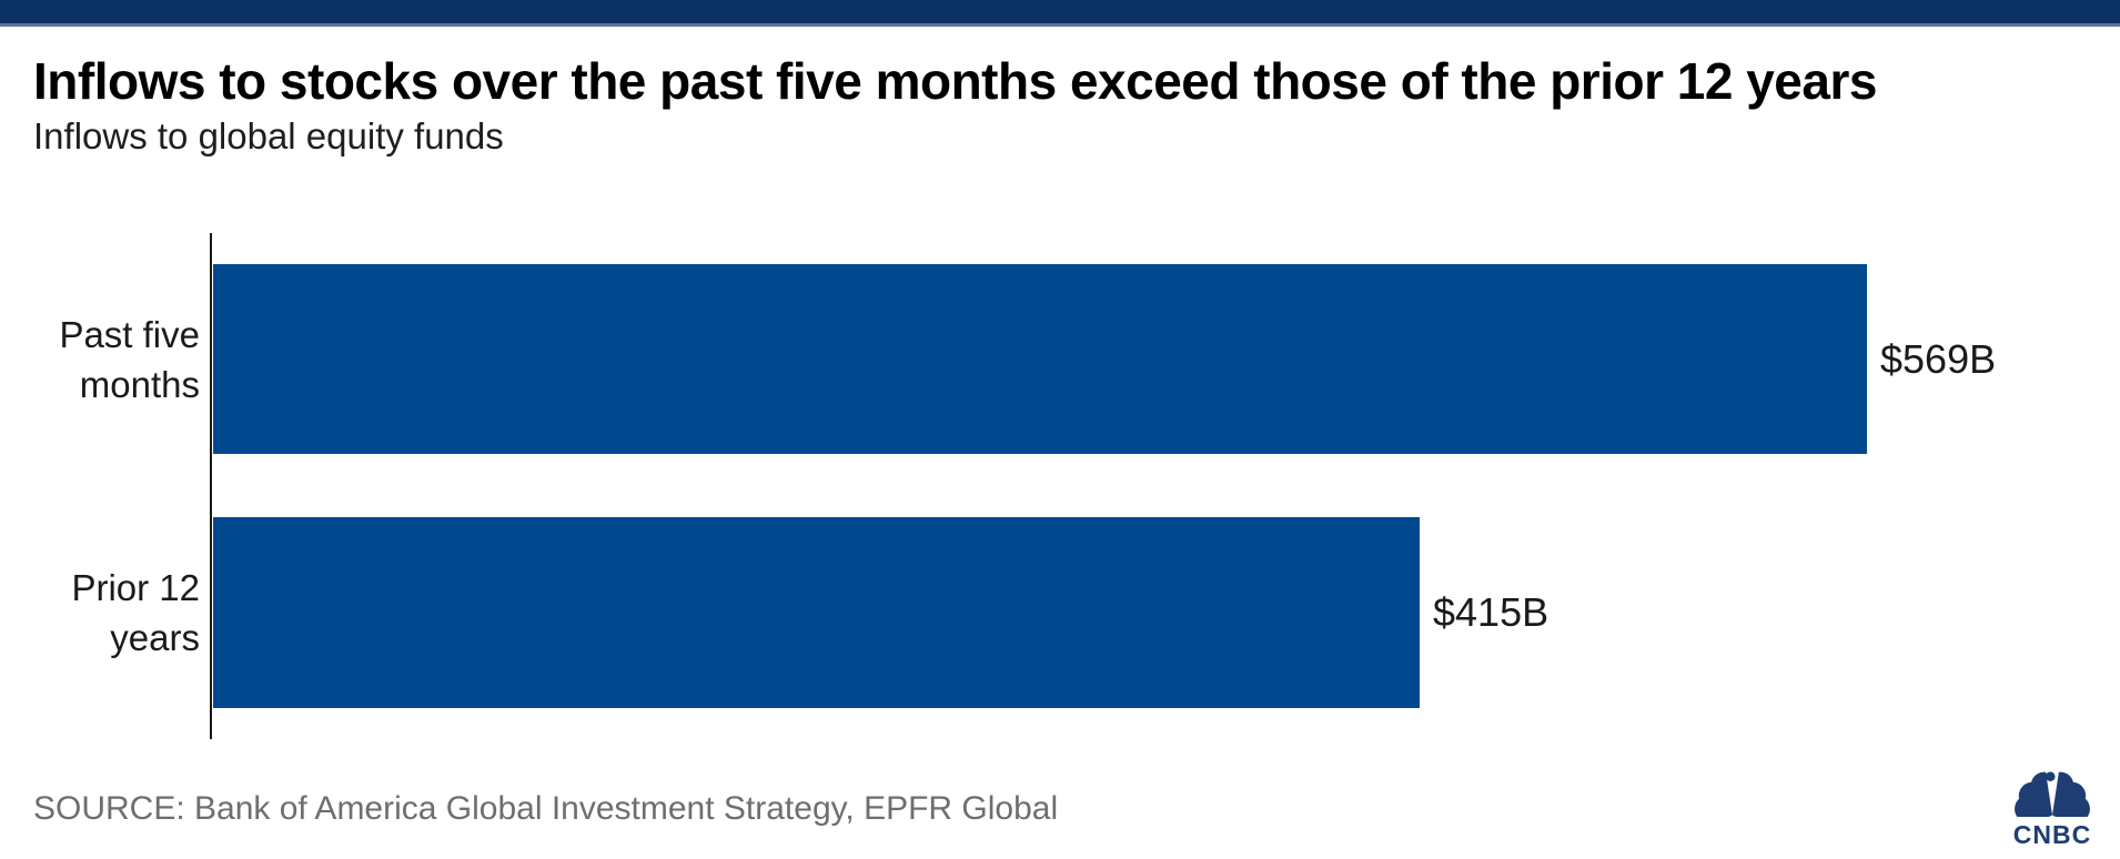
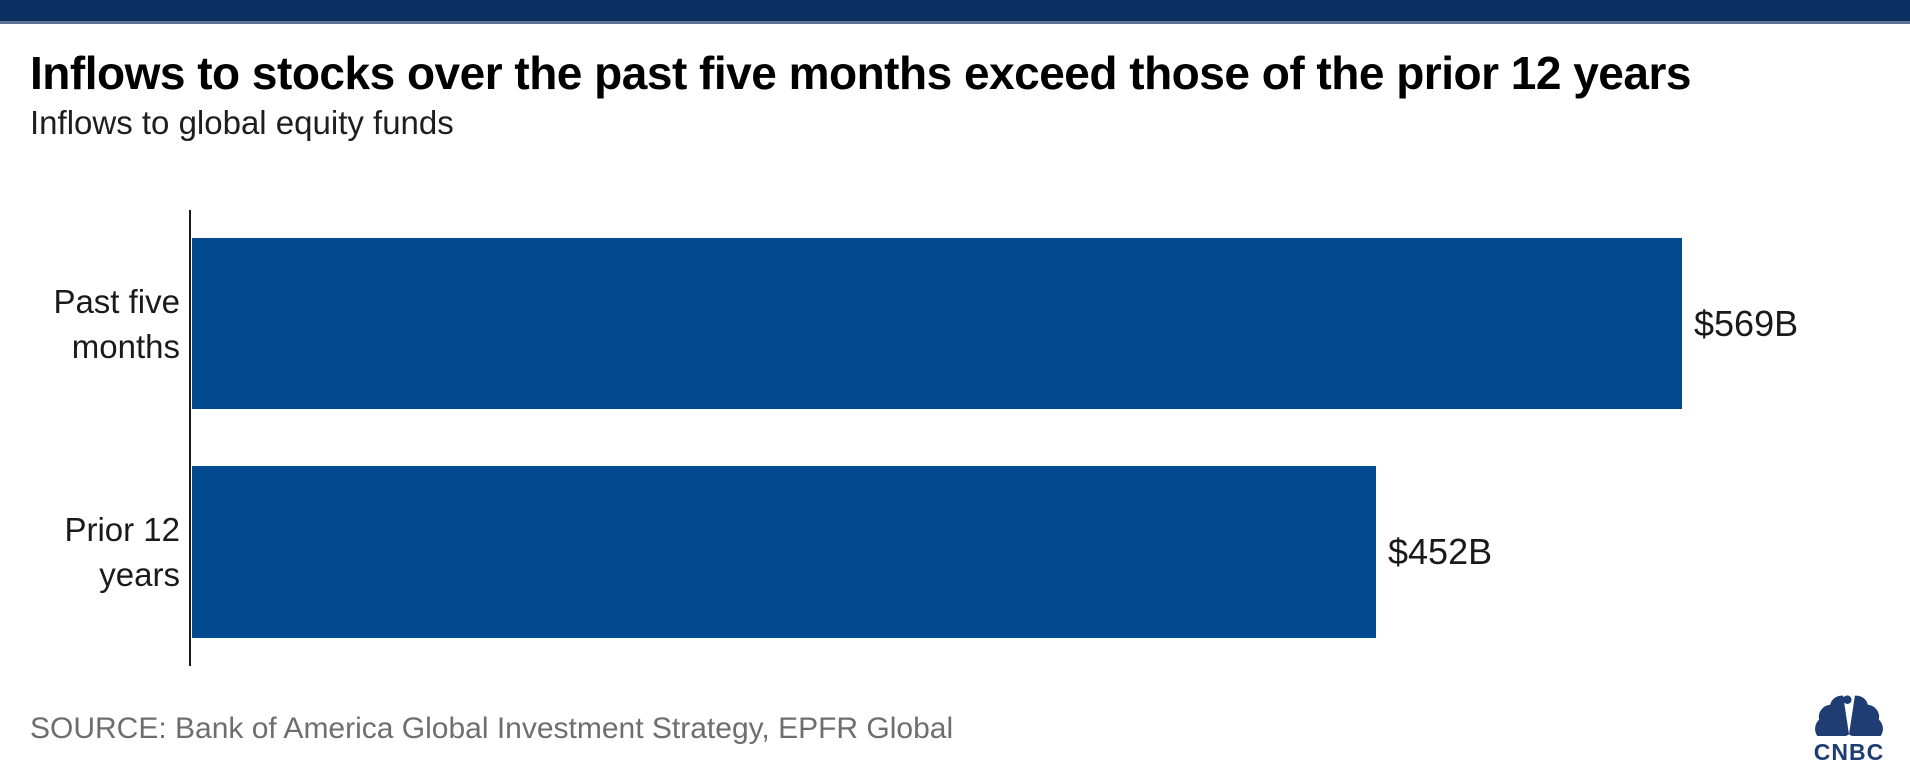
Prior 12 years: $415B -> $452B
